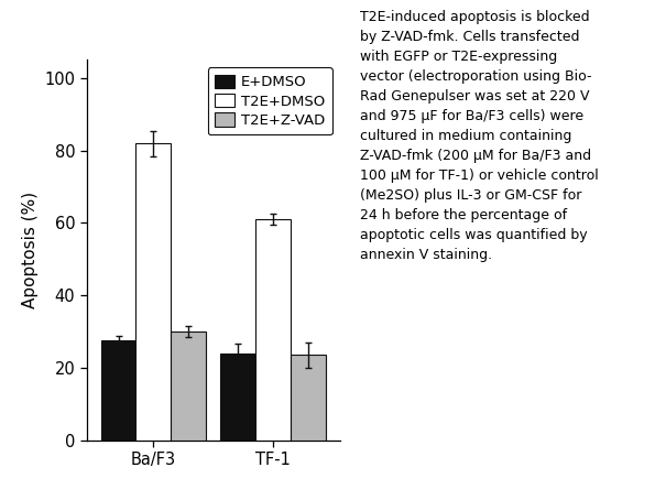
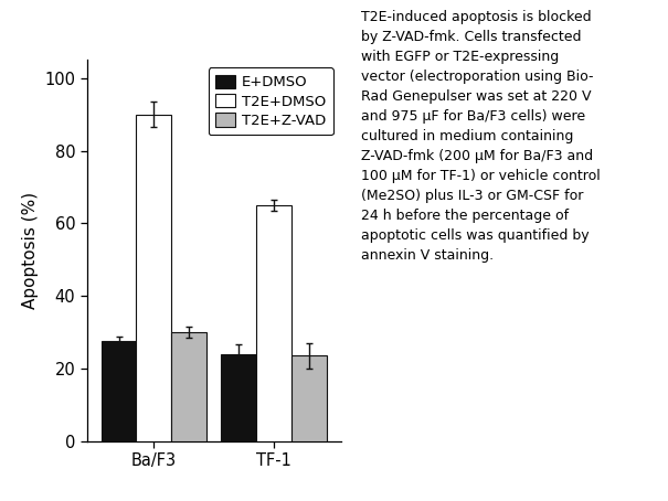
T2E+DMSO/Ba/F3: 82 -> 90
T2E+DMSO/TF-1: 61 -> 65
